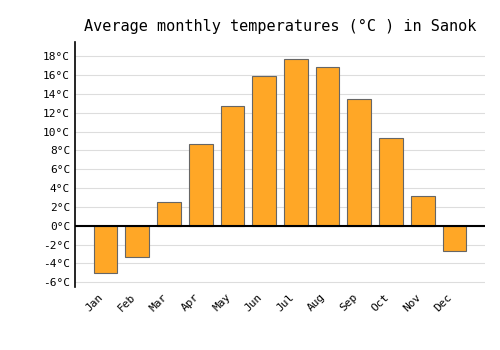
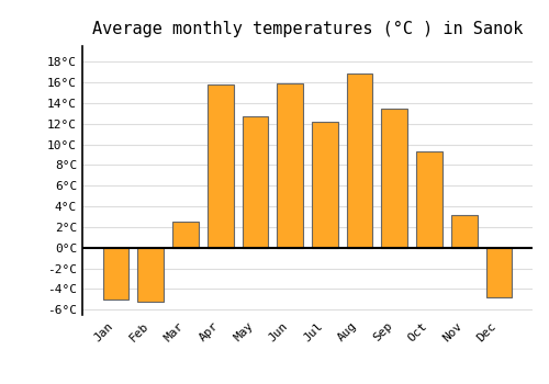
Feb: -3.3°C -> -5.2°C
Apr: 8.7°C -> 15.8°C
Jul: 17.7°C -> 12.2°C
Dec: -2.7°C -> -4.8°C
